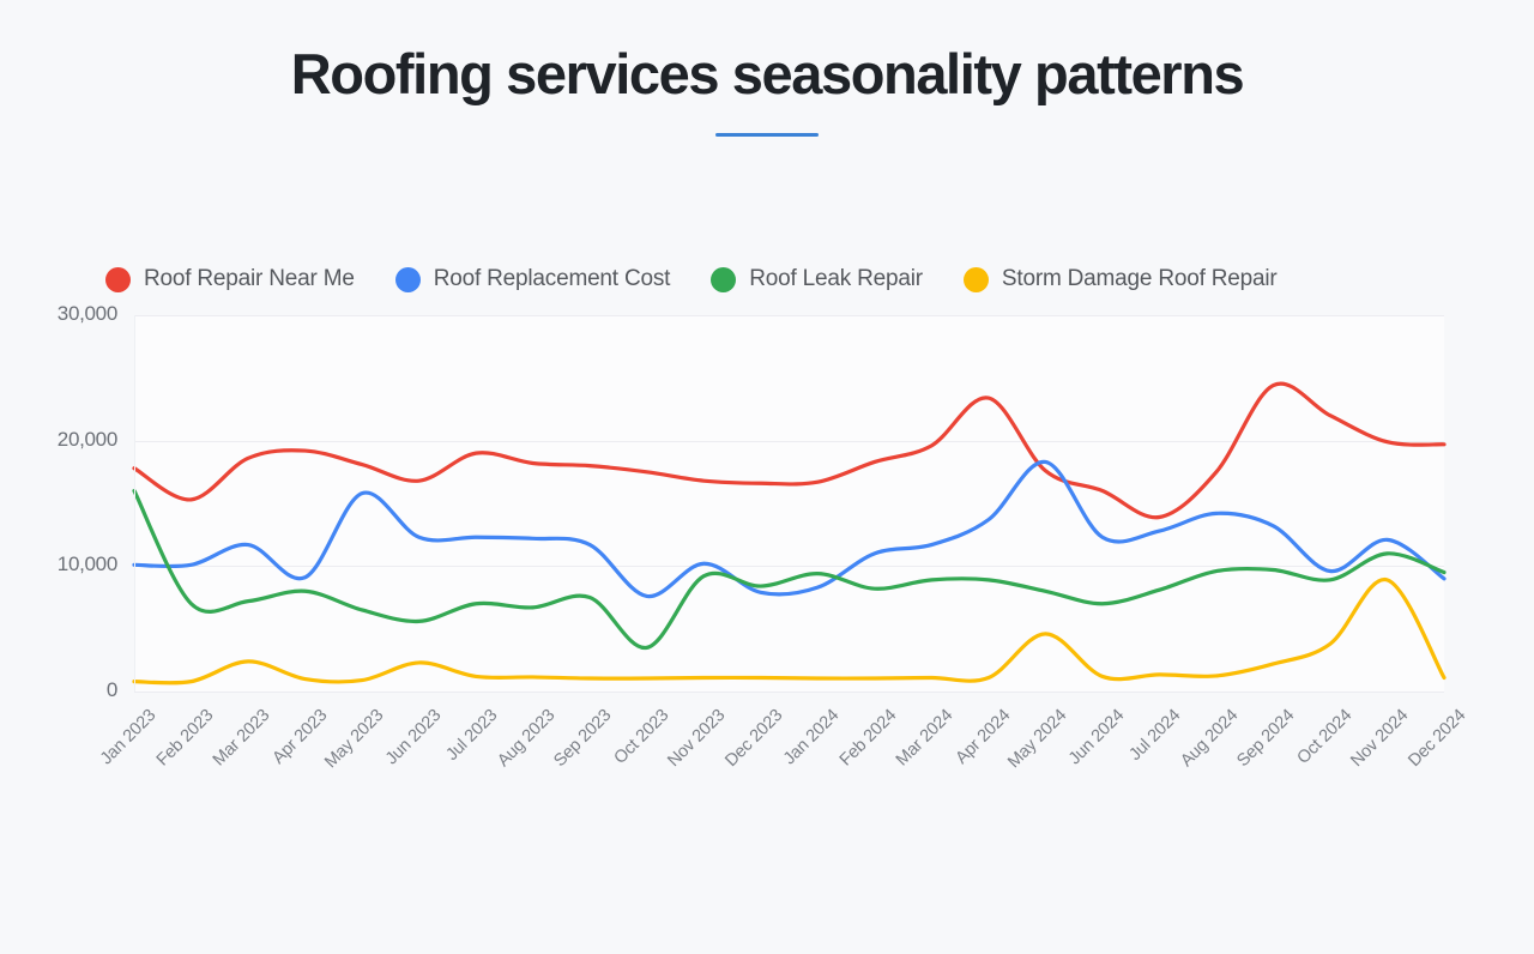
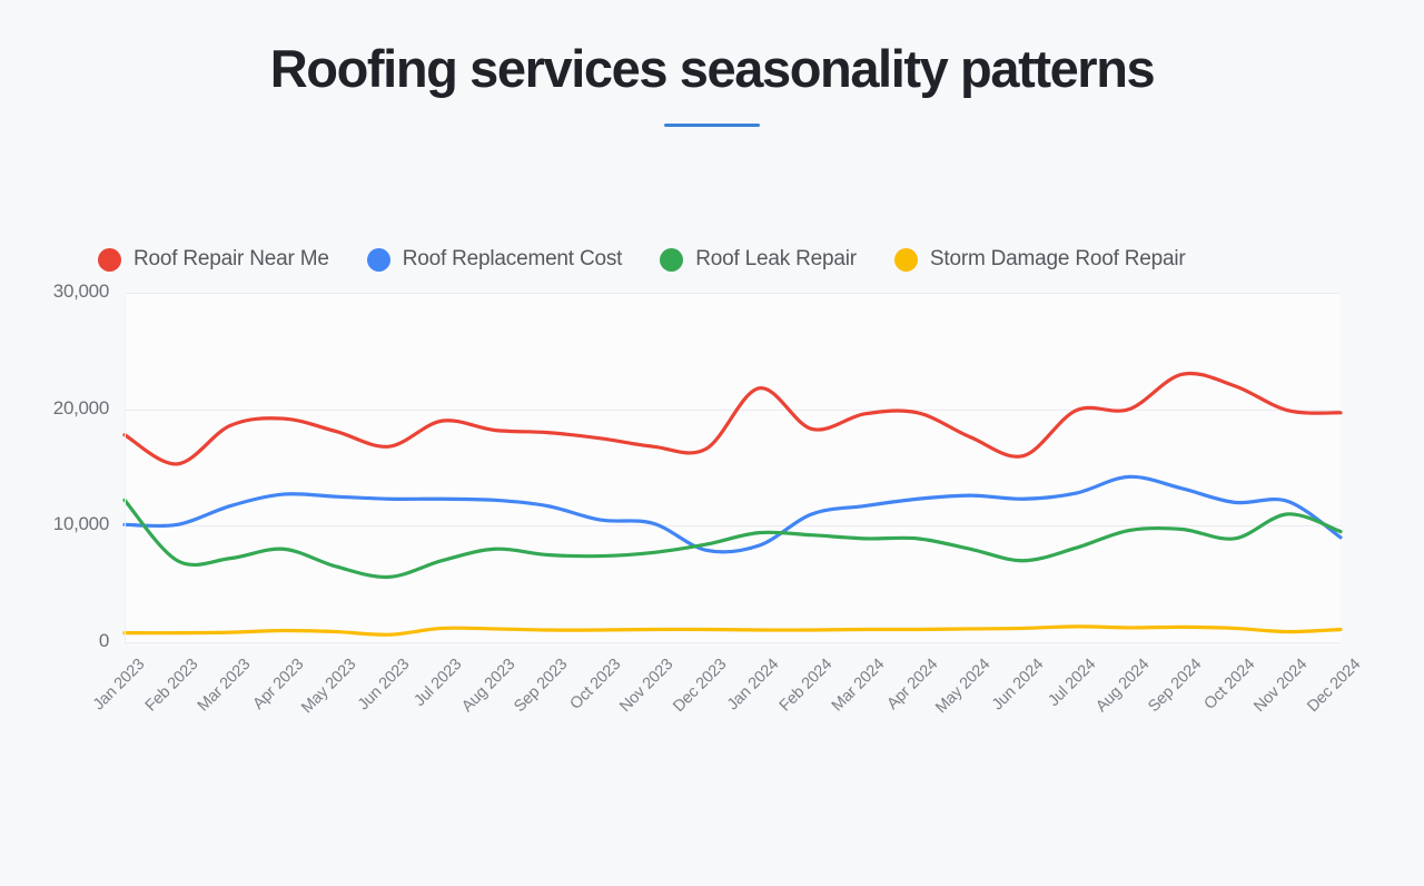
Roof Leak Repair/Jan 2023: 16000 -> 12200
Storm Damage Roof Repair/Mar 2023: 2400 -> 800
Roof Replacement Cost/Apr 2023: 9100 -> 12700
Roof Replacement Cost/May 2023: 15800 -> 12500
Storm Damage Roof Repair/Jun 2023: 2300 -> 600
Roof Leak Repair/Aug 2023: 6700 -> 8000
Roof Replacement Cost/Oct 2023: 7600 -> 10500
Roof Leak Repair/Oct 2023: 3500 -> 7400
Roof Leak Repair/Nov 2023: 9200 -> 7700
Roof Repair Near Me/Jan 2024: 16700 -> 21800
Roof Leak Repair/Feb 2024: 8200 -> 9200
Roof Repair Near Me/Apr 2024: 23400 -> 19700
Roof Replacement Cost/Apr 2024: 13700 -> 12300
Roof Replacement Cost/May 2024: 18300 -> 12600
Storm Damage Roof Repair/May 2024: 4600 -> 1200
Roof Repair Near Me/Jul 2024: 13900 -> 19900
Roof Repair Near Me/Aug 2024: 17500 -> 20000
Roof Repair Near Me/Sep 2024: 24400 -> 23000
Storm Damage Roof Repair/Sep 2024: 2200 -> 1300
Roof Replacement Cost/Oct 2024: 9600 -> 12000
Storm Damage Roof Repair/Oct 2024: 3800 -> 1200
Storm Damage Roof Repair/Nov 2024: 8900 -> 900
